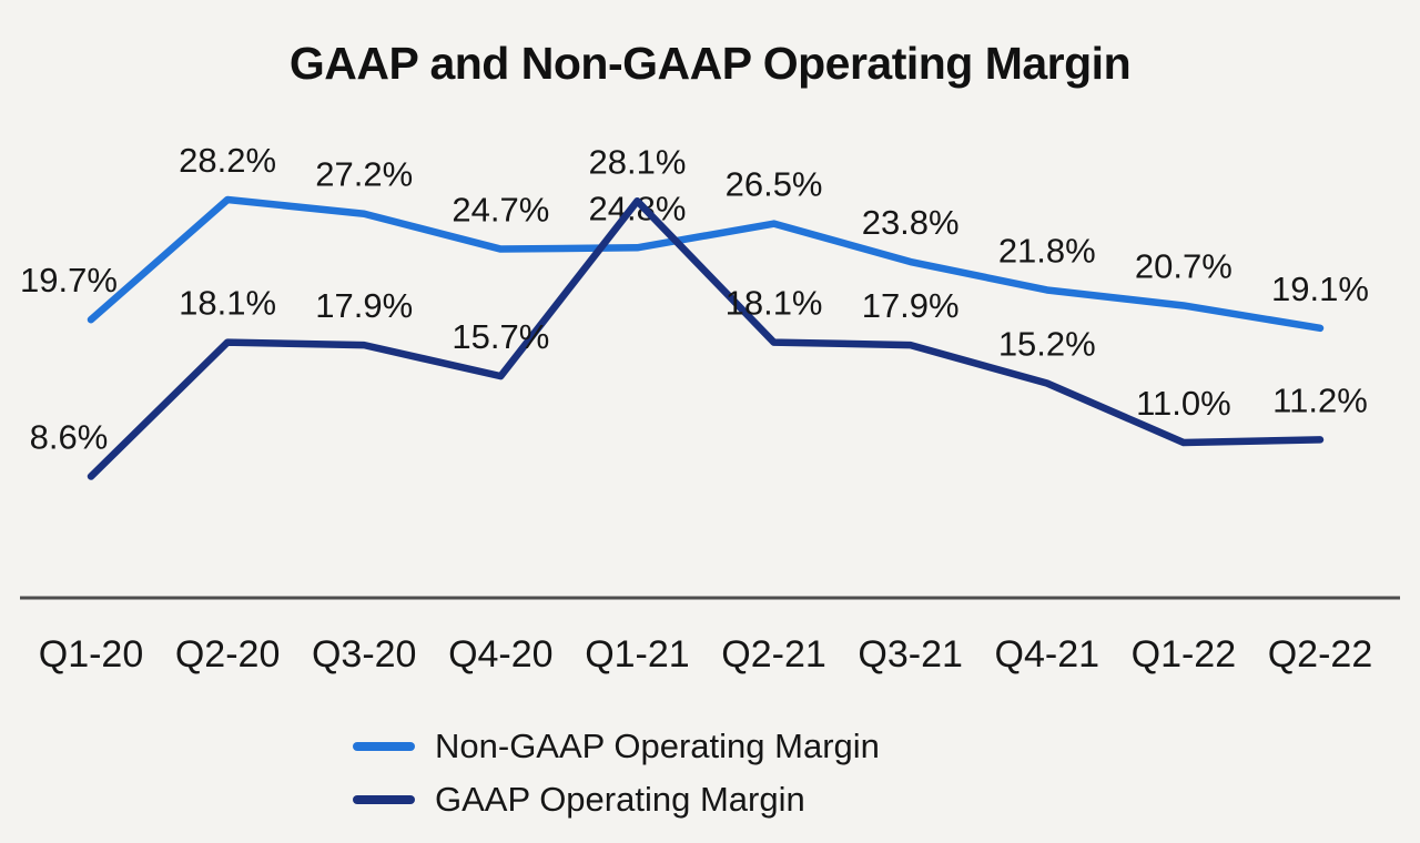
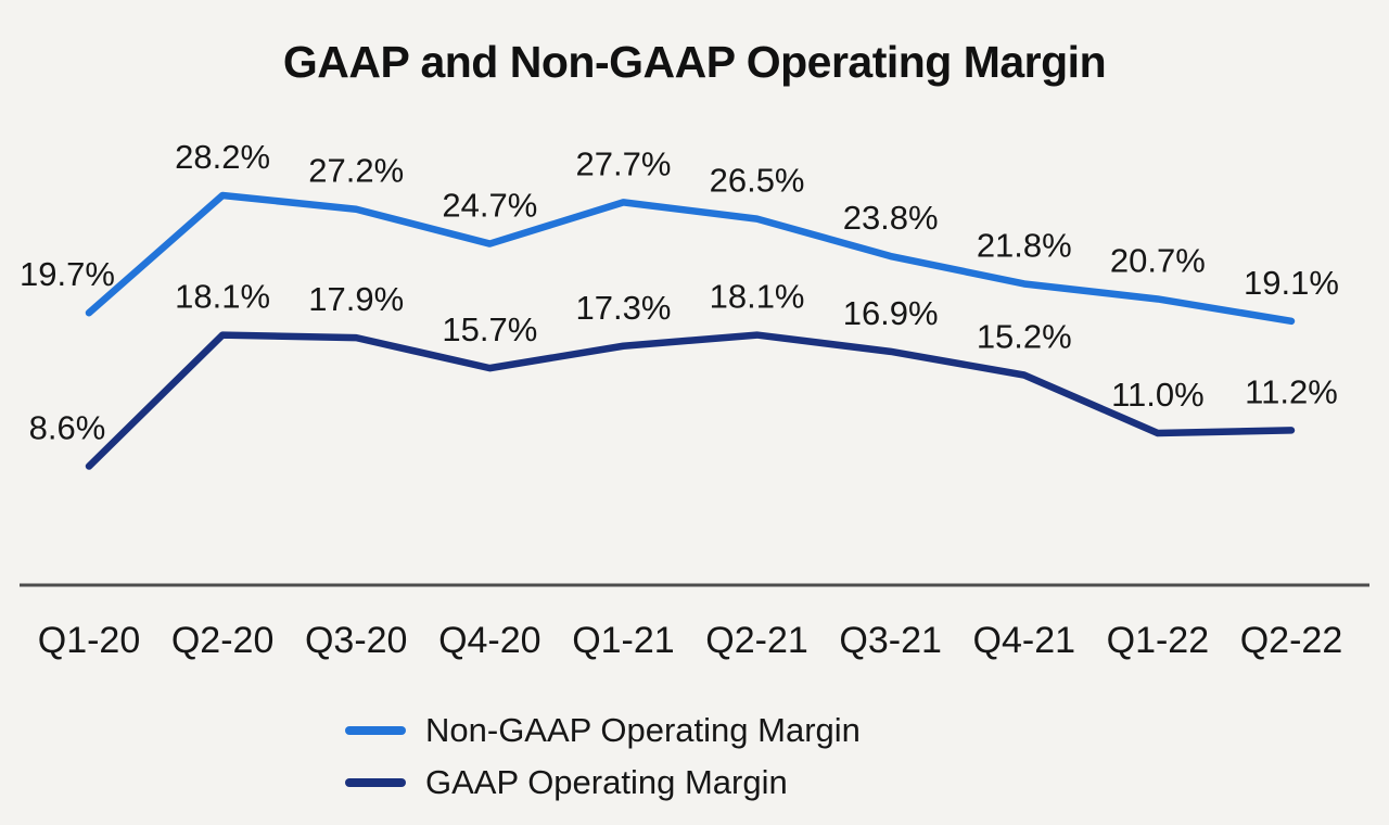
Non-GAAP Operating Margin/Q1-21: 24.8% -> 27.7%
GAAP Operating Margin/Q1-21: 28.1% -> 17.3%
GAAP Operating Margin/Q3-21: 17.9% -> 16.9%
